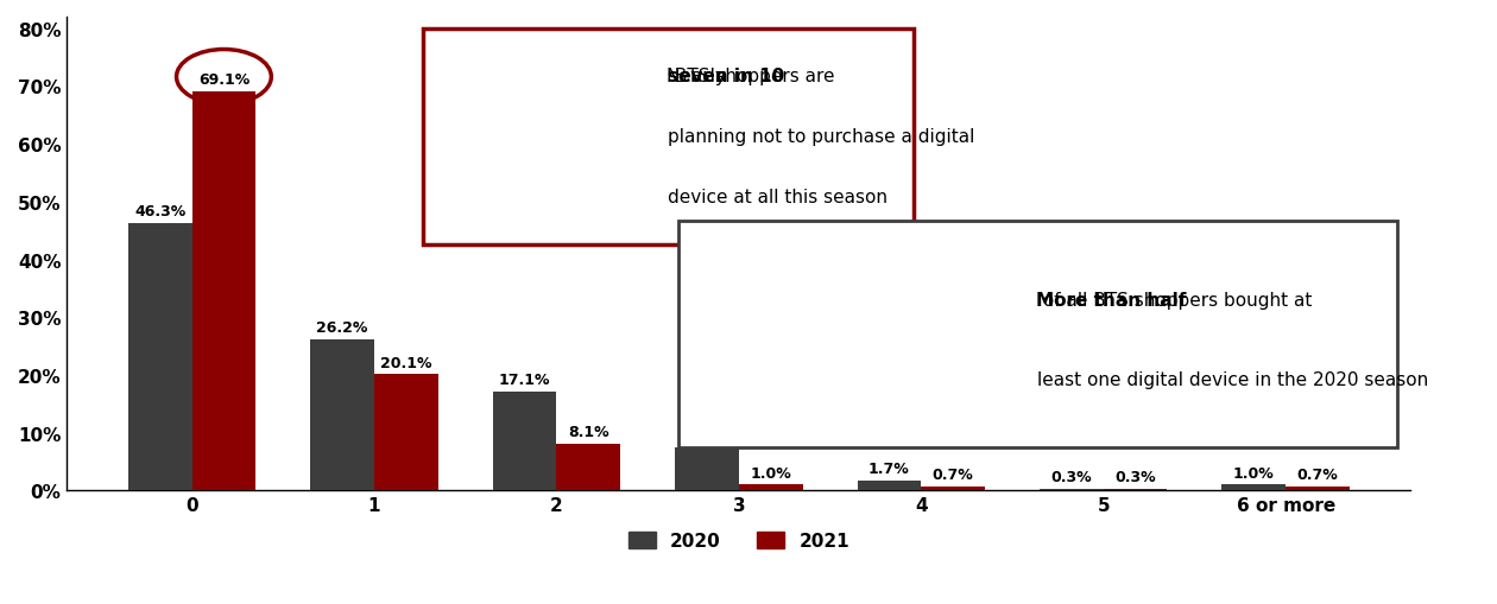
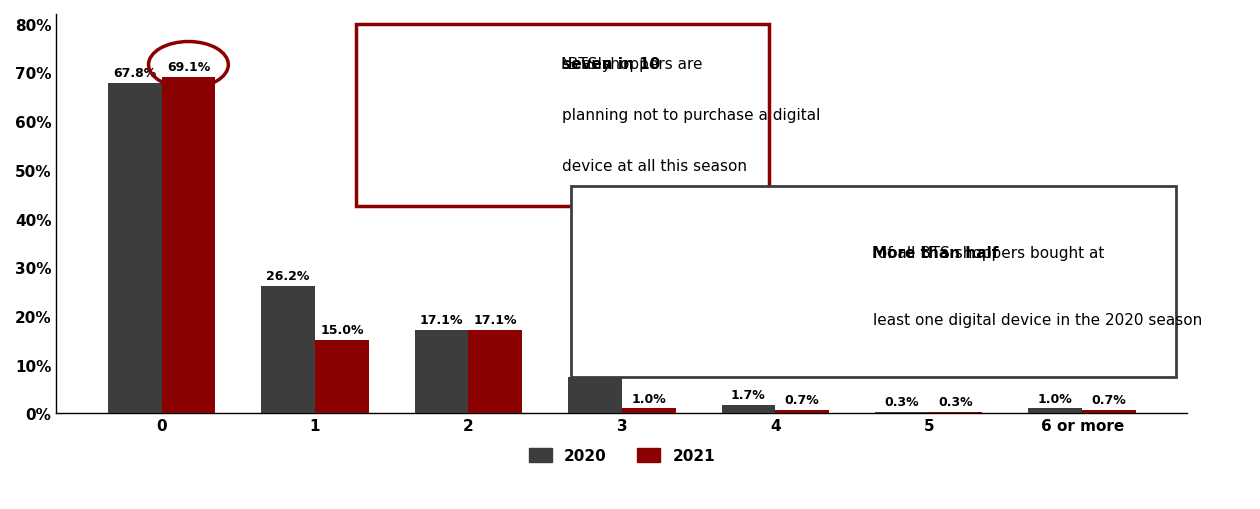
2020/0: 46.3% -> 67.8%
2021/1: 20.1% -> 15.0%
2021/2: 8.1% -> 17.1%
